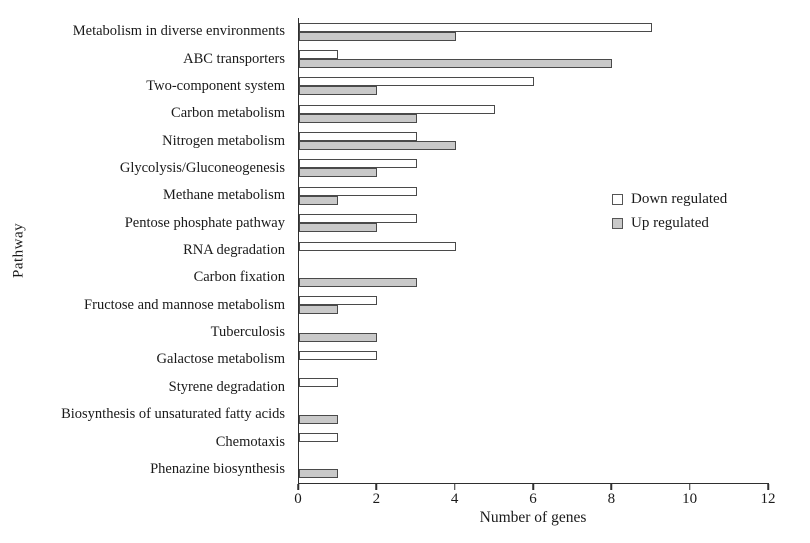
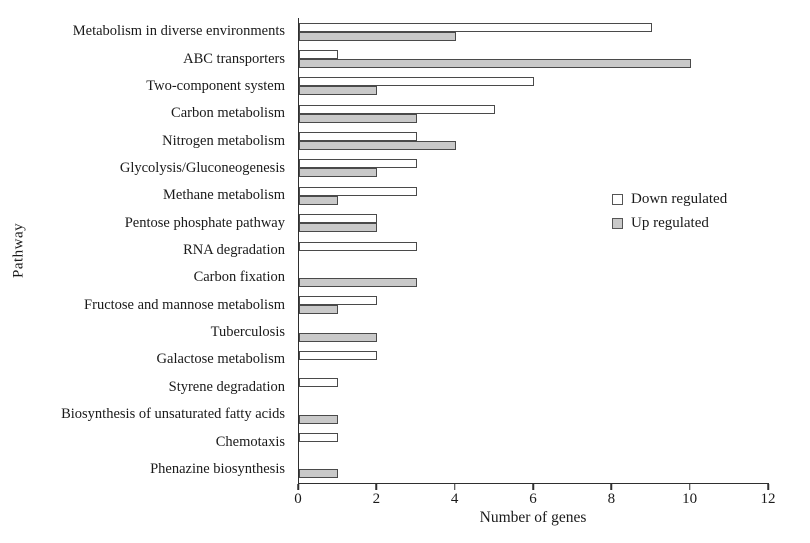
Up regulated/ABC transporters: 8 -> 10
Down regulated/Pentose phosphate pathway: 3 -> 2
Down regulated/RNA degradation: 4 -> 3
